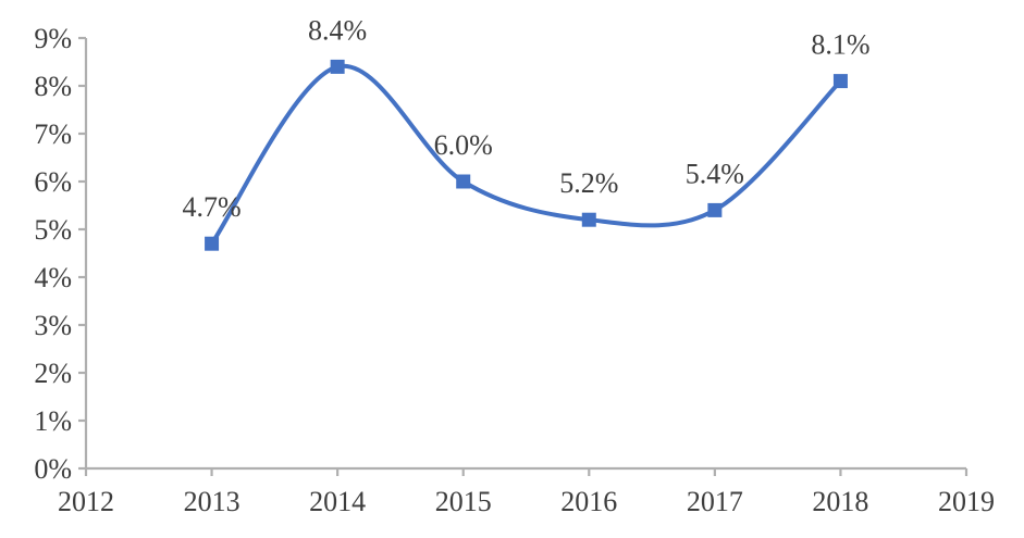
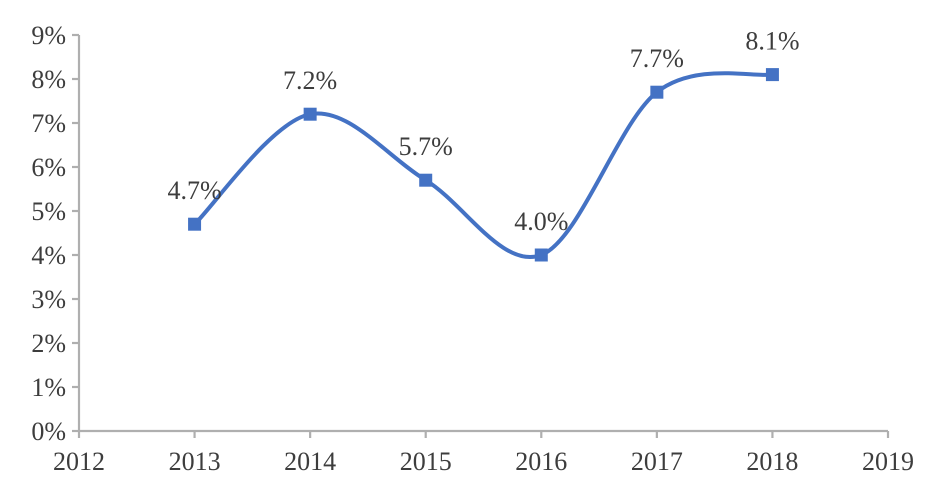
2014: 8.4% -> 7.2%
2015: 6.0% -> 5.7%
2016: 5.2% -> 4.0%
2017: 5.4% -> 7.7%
